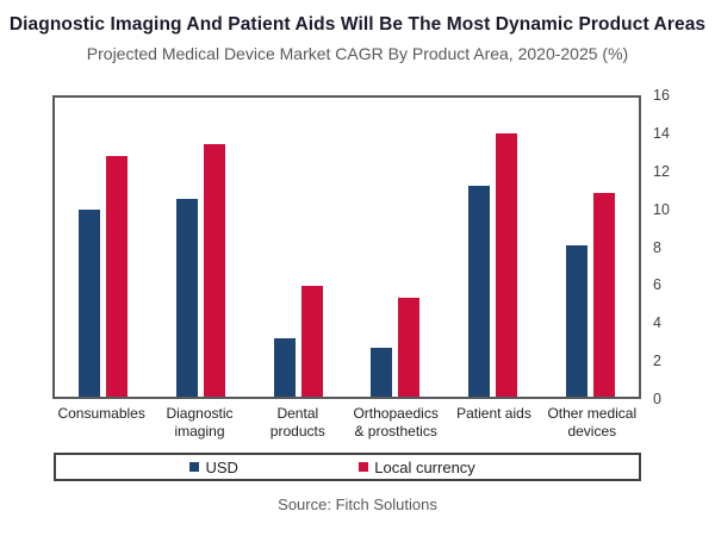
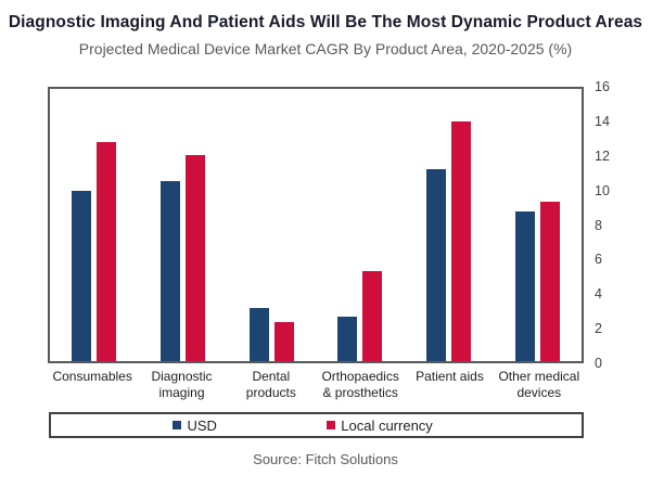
Local currency/Diagnostic imaging: 13.5 -> 12.1
Local currency/Dental products: 5.9 -> 2.3
USD/Other medical devices: 8.1 -> 8.8
Local currency/Other medical devices: 10.9 -> 9.4
